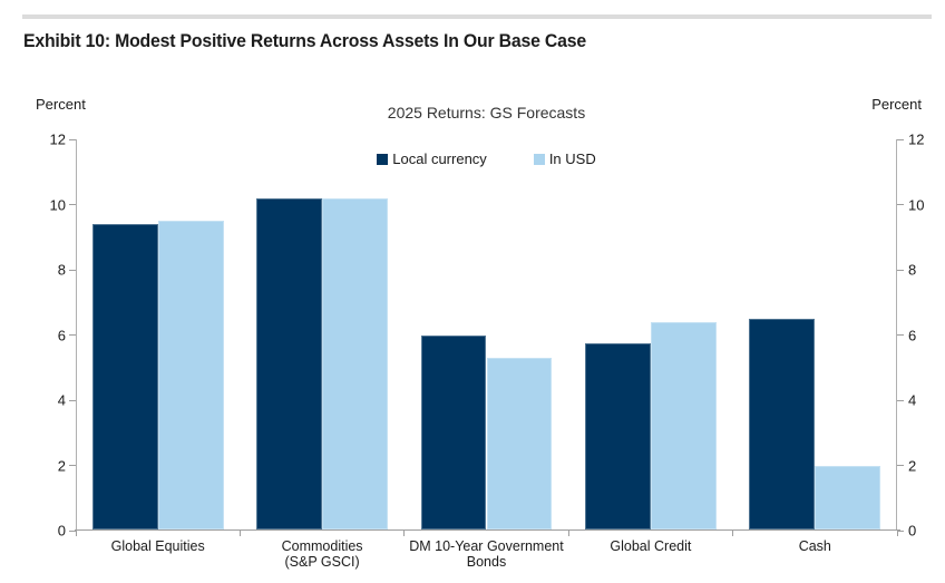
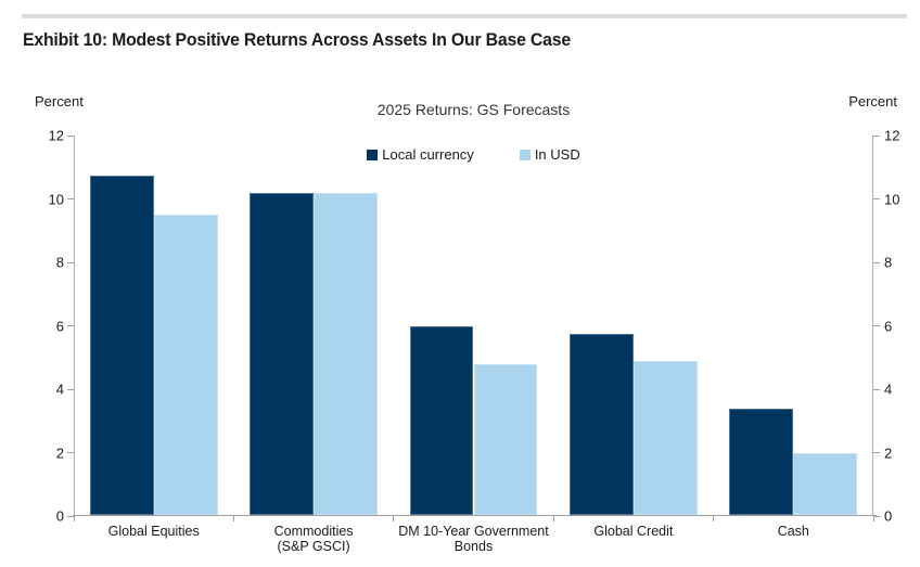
Local currency/Global Equities: 9.4 -> 10.8
In USD/DM 10-Year Government Bonds: 5.3 -> 4.8
In USD/Global Credit: 6.4 -> 4.9
Local currency/Cash: 6.5 -> 3.4
